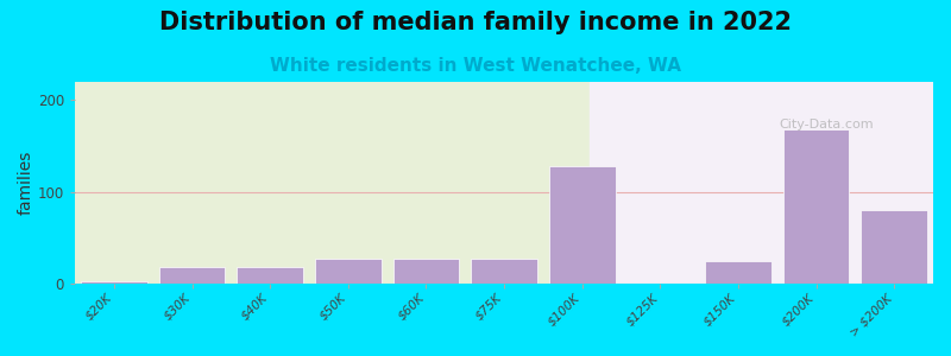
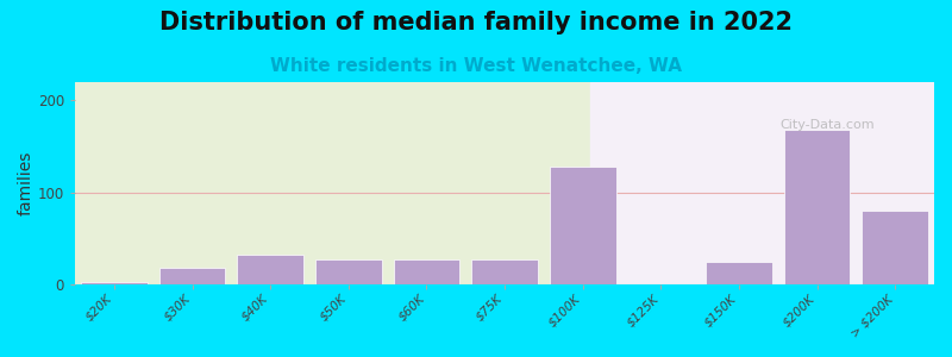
$40K: 18 -> 32
